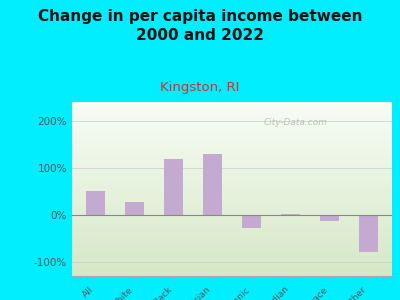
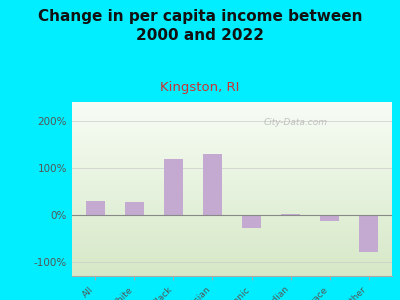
All: 50% -> 30%
